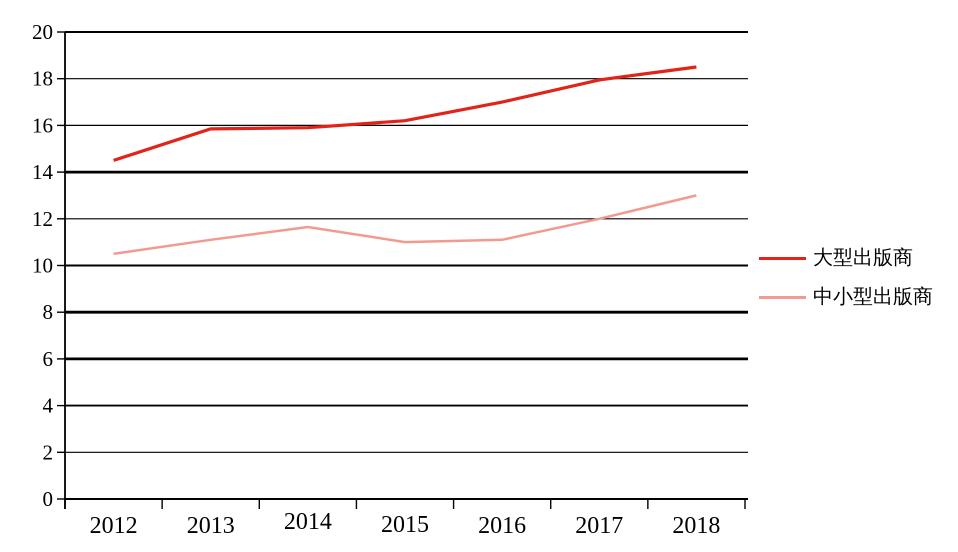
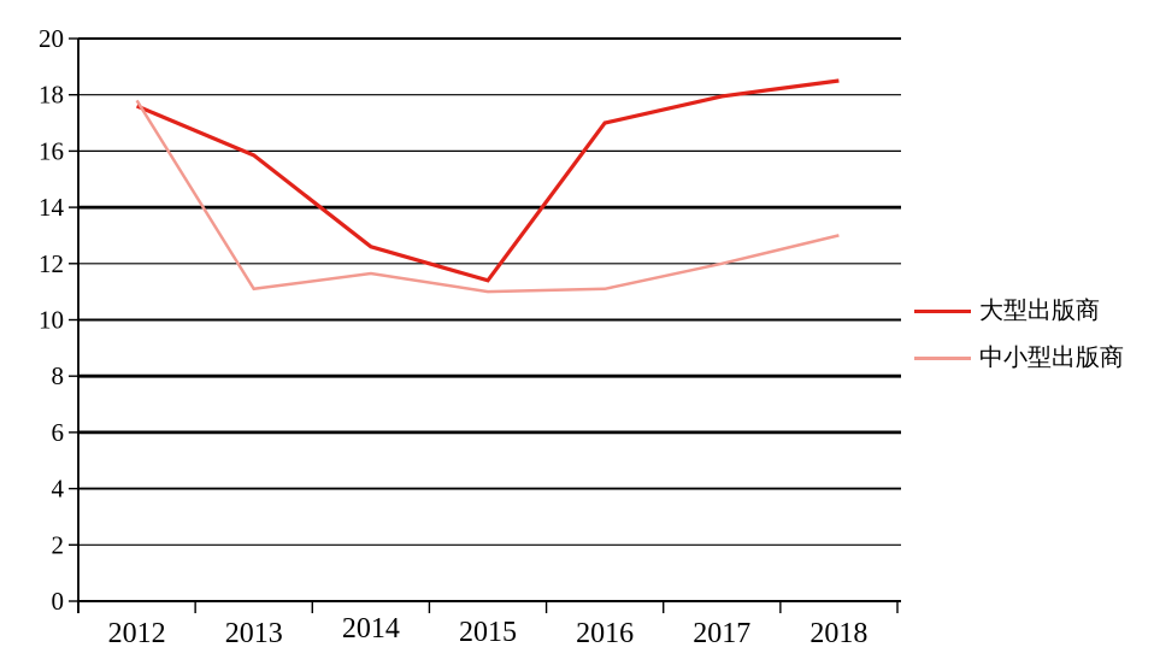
大型出版商/2012: 14.5 -> 17.6
中小型出版商/2012: 10.5 -> 17.8
大型出版商/2014: 15.9 -> 12.6
大型出版商/2015: 16.2 -> 11.4
